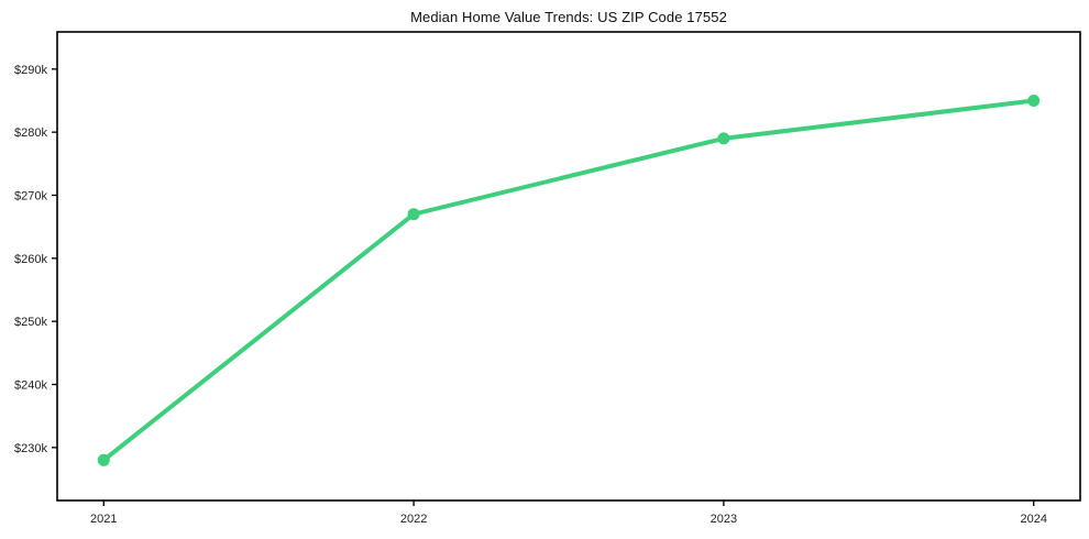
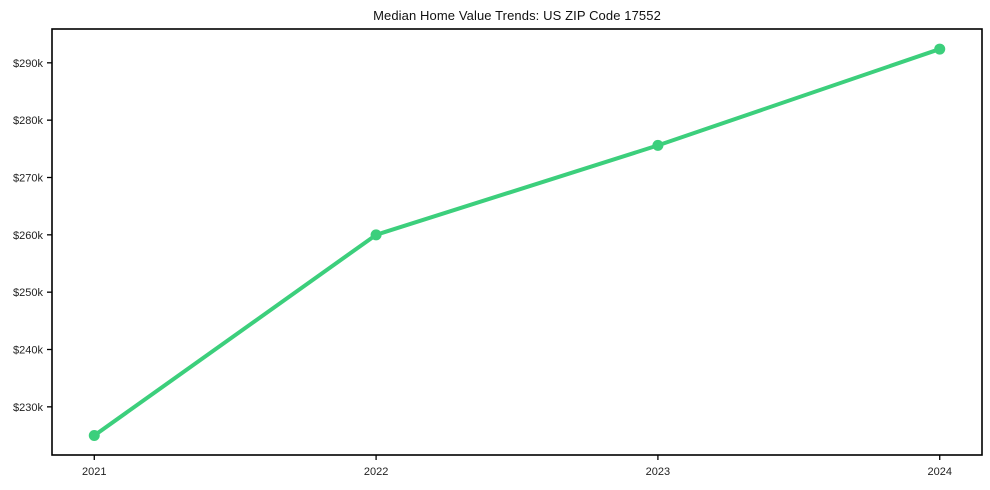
2021: $228k -> $225k
2022: $267k -> $260k
2023: $279k -> $276k
2024: $285k -> $292k
